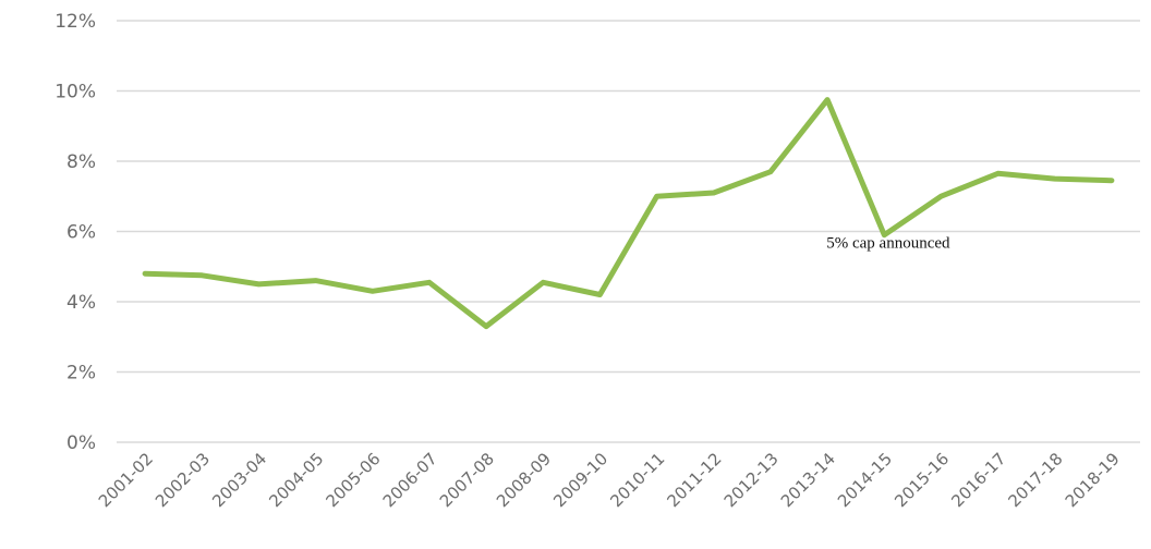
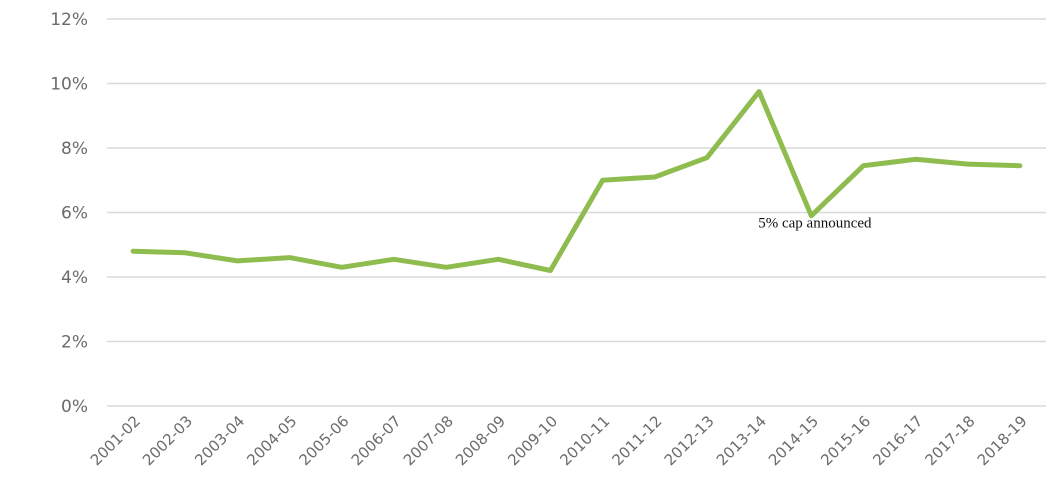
2007-08: 3.3% -> 4.3%
2015-16: 7.0% -> 7.5%
